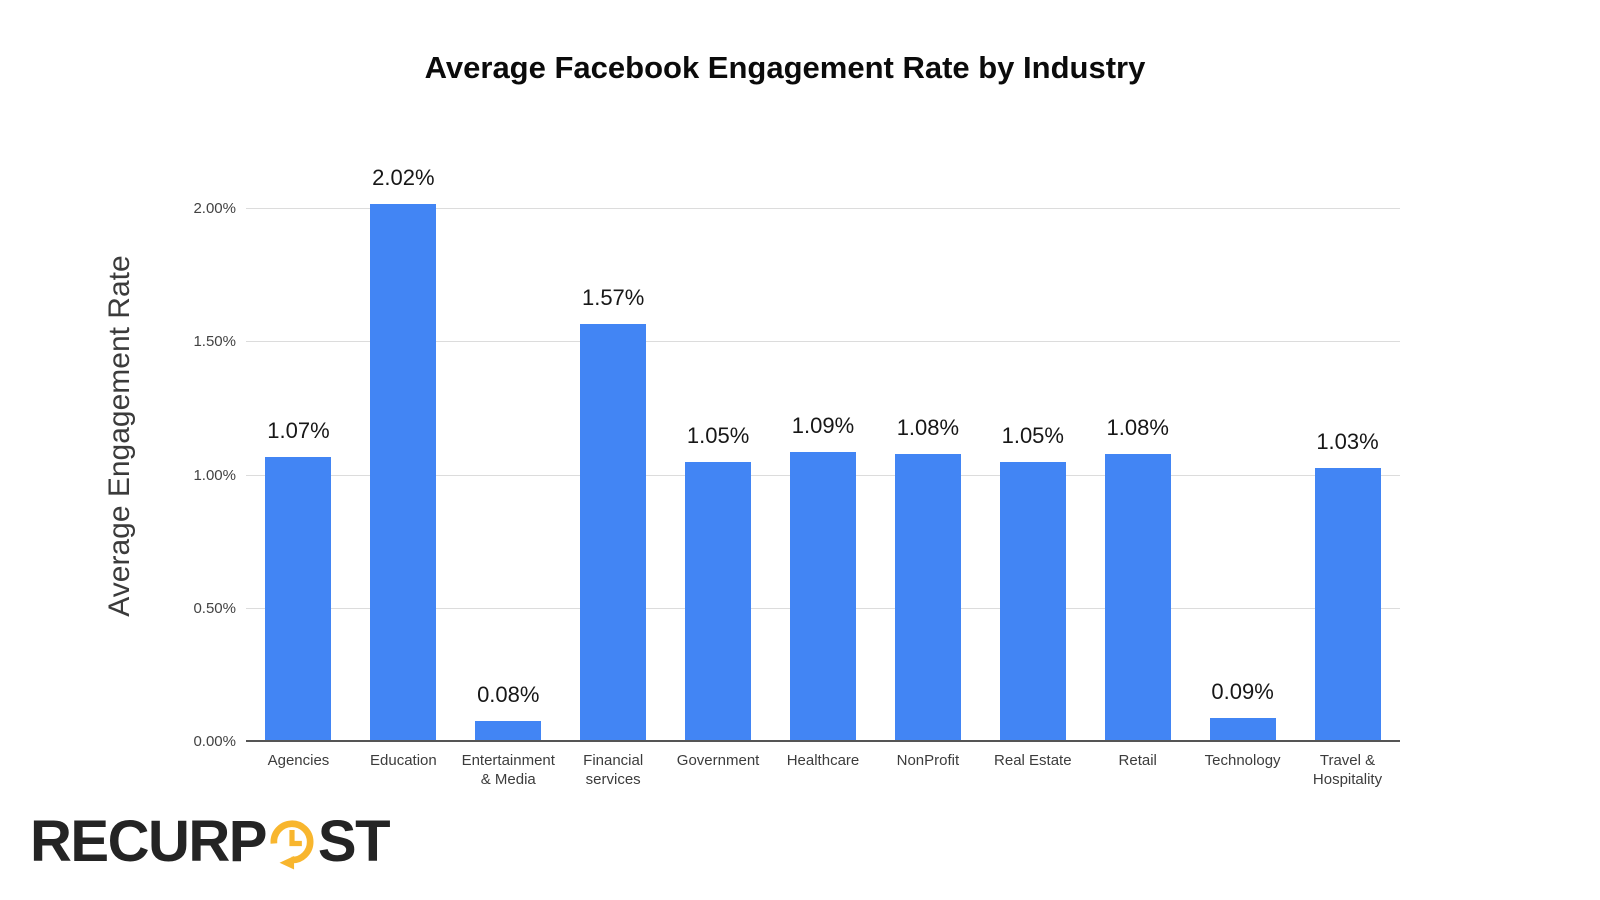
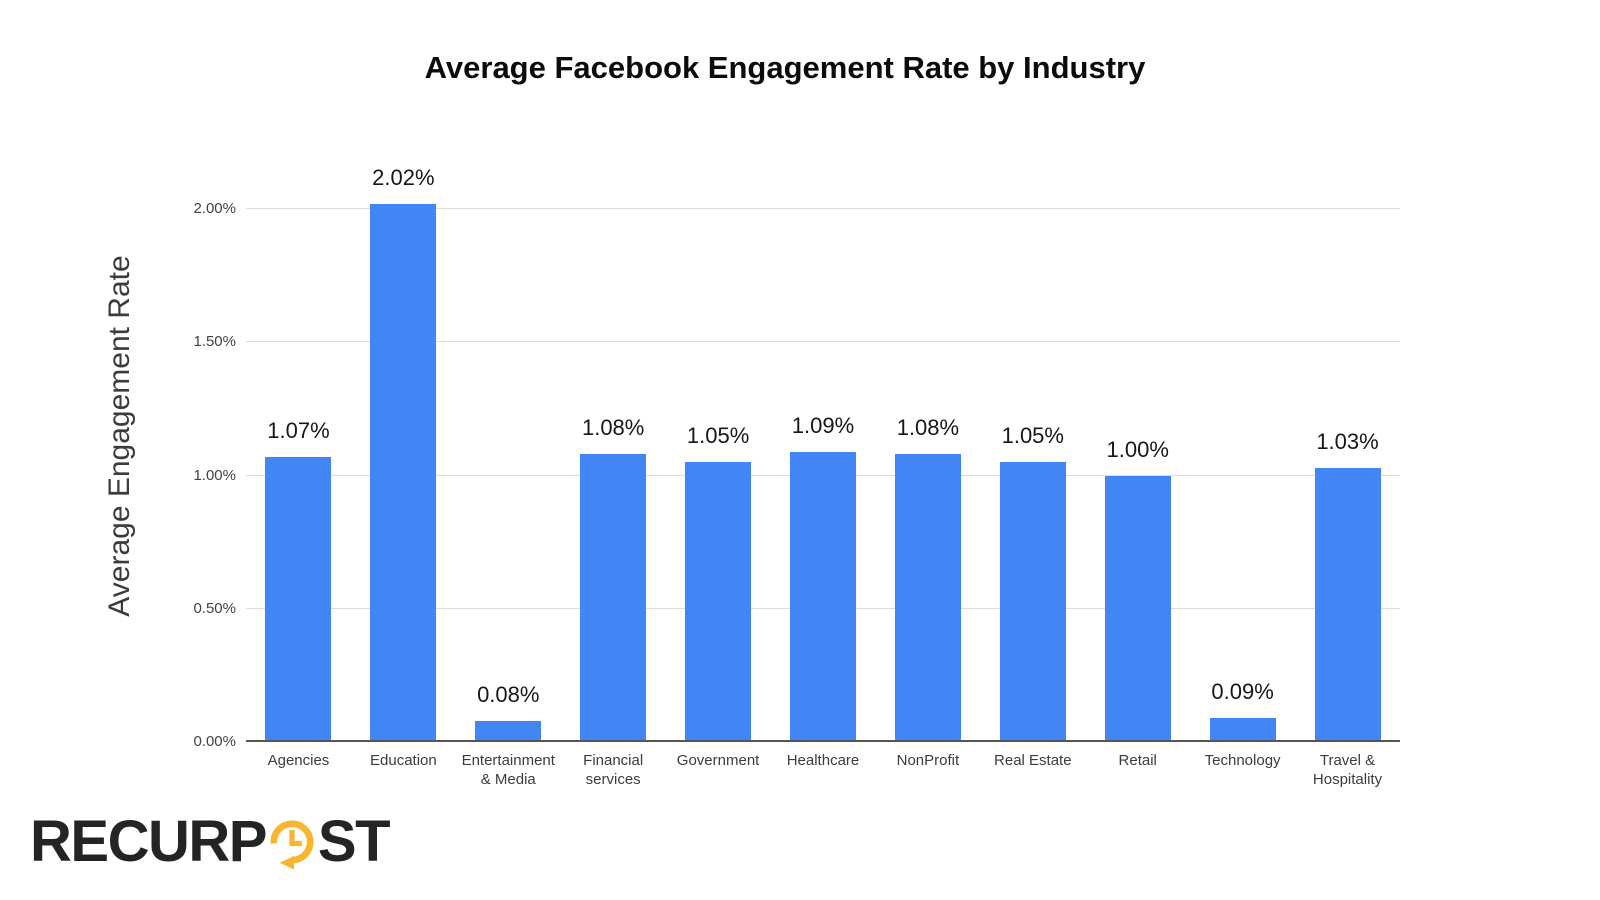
Financial services: 1.57% -> 1.08%
Retail: 1.08% -> 1.00%
